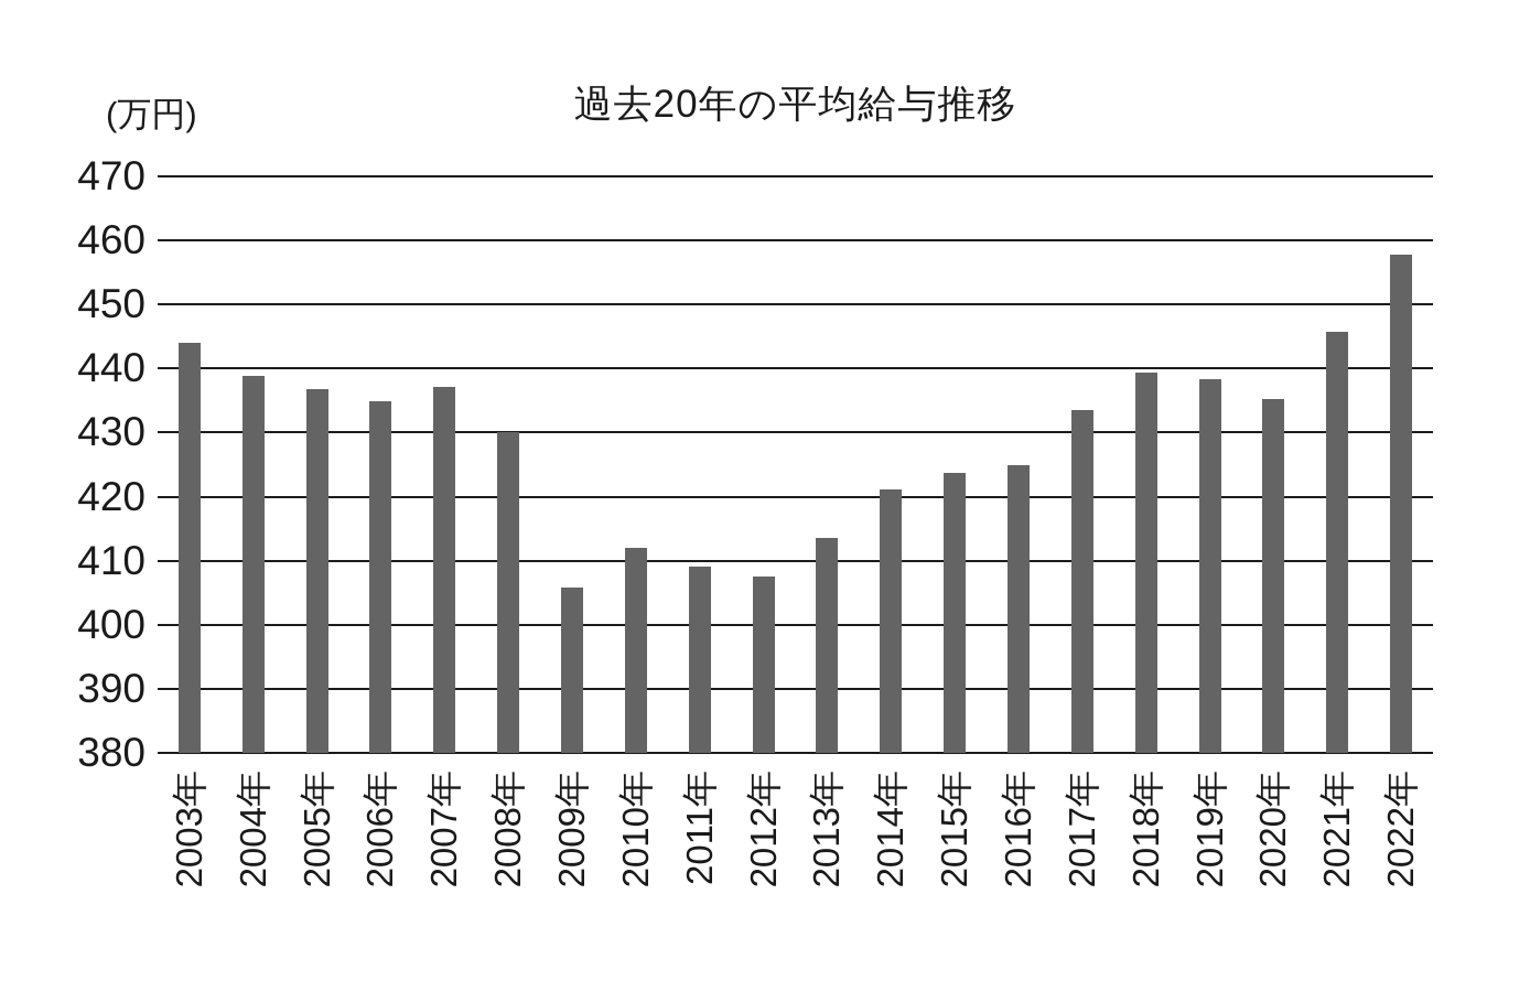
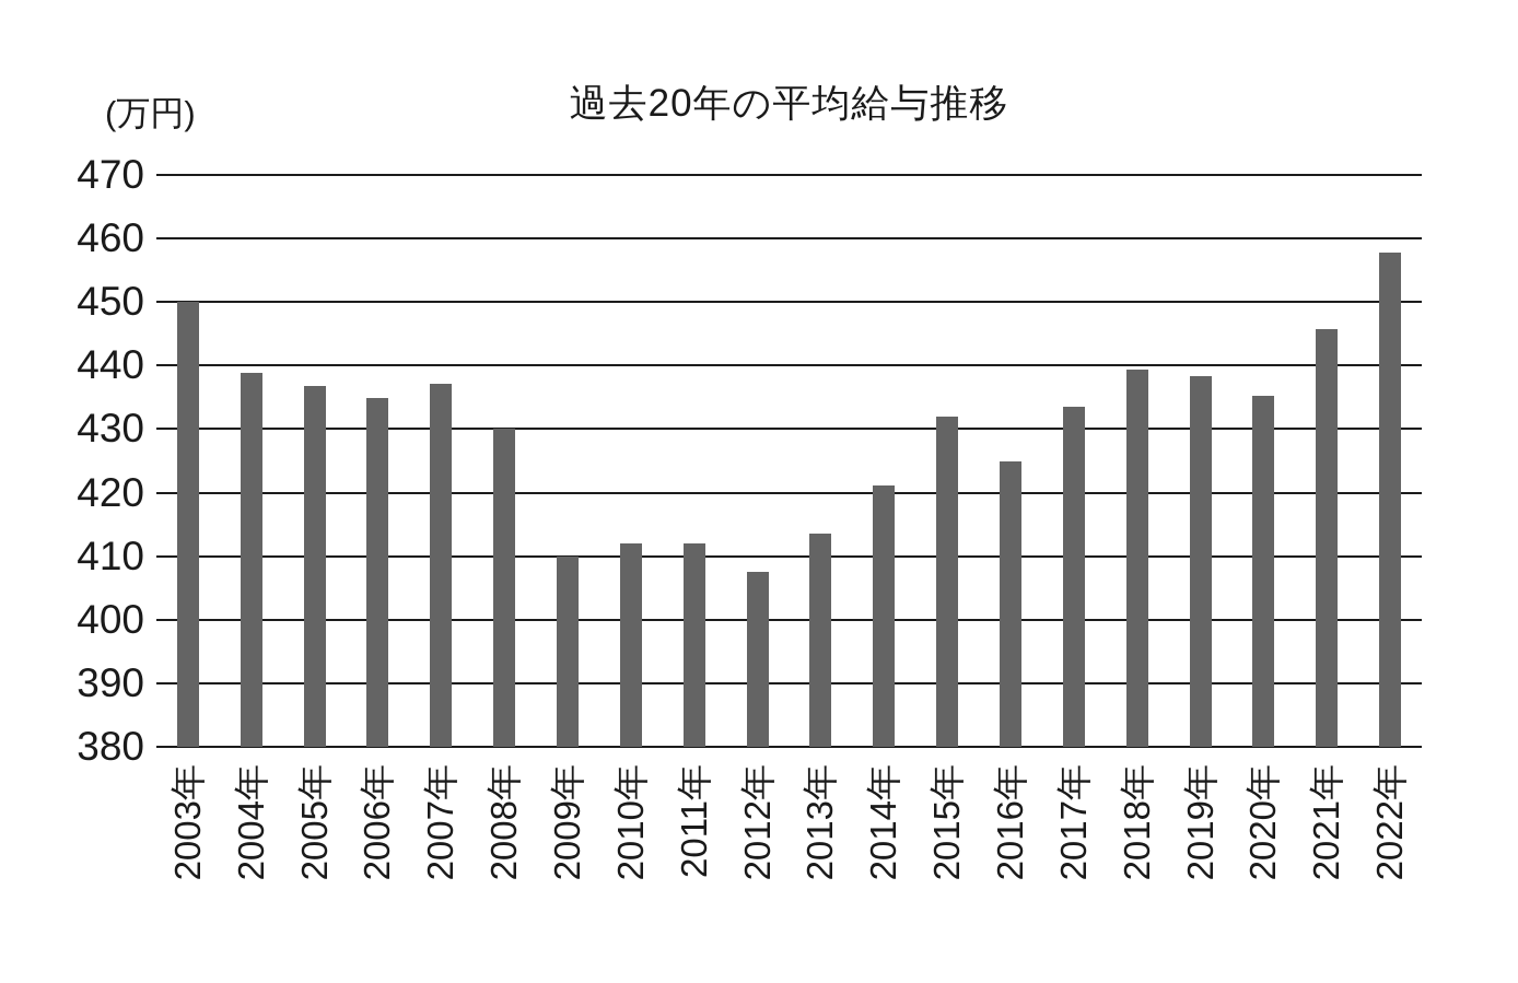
2003年: 444 -> 450
2009年: 406 -> 410
2011年: 409 -> 412
2015年: 424 -> 432
